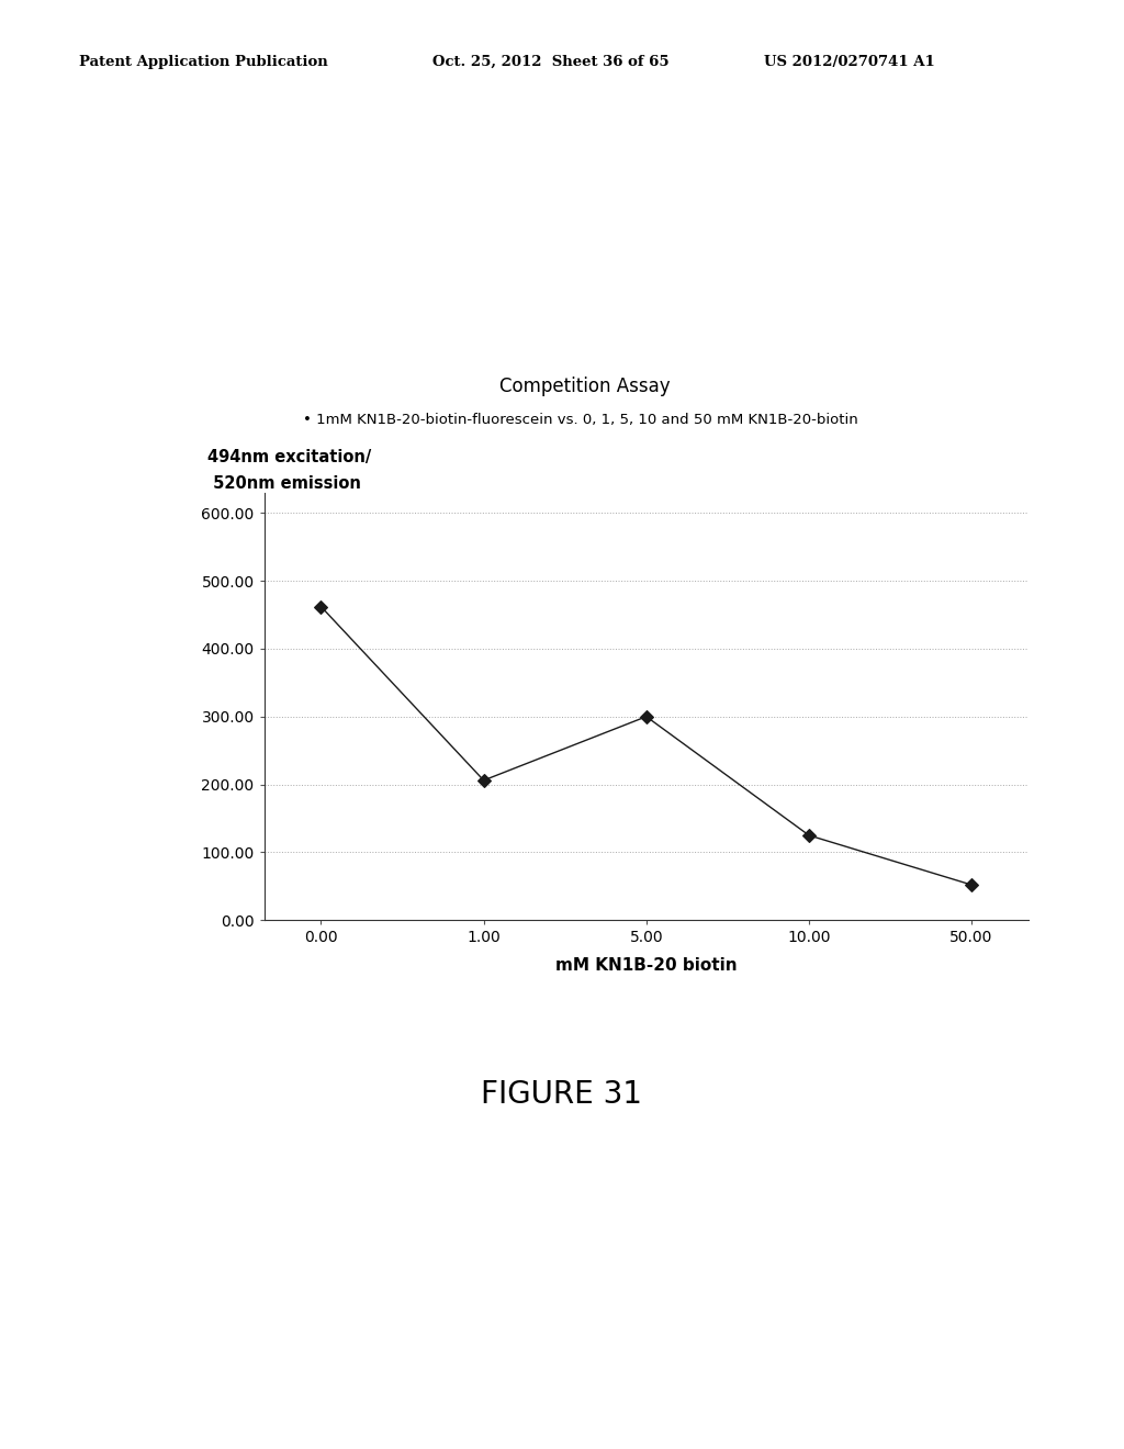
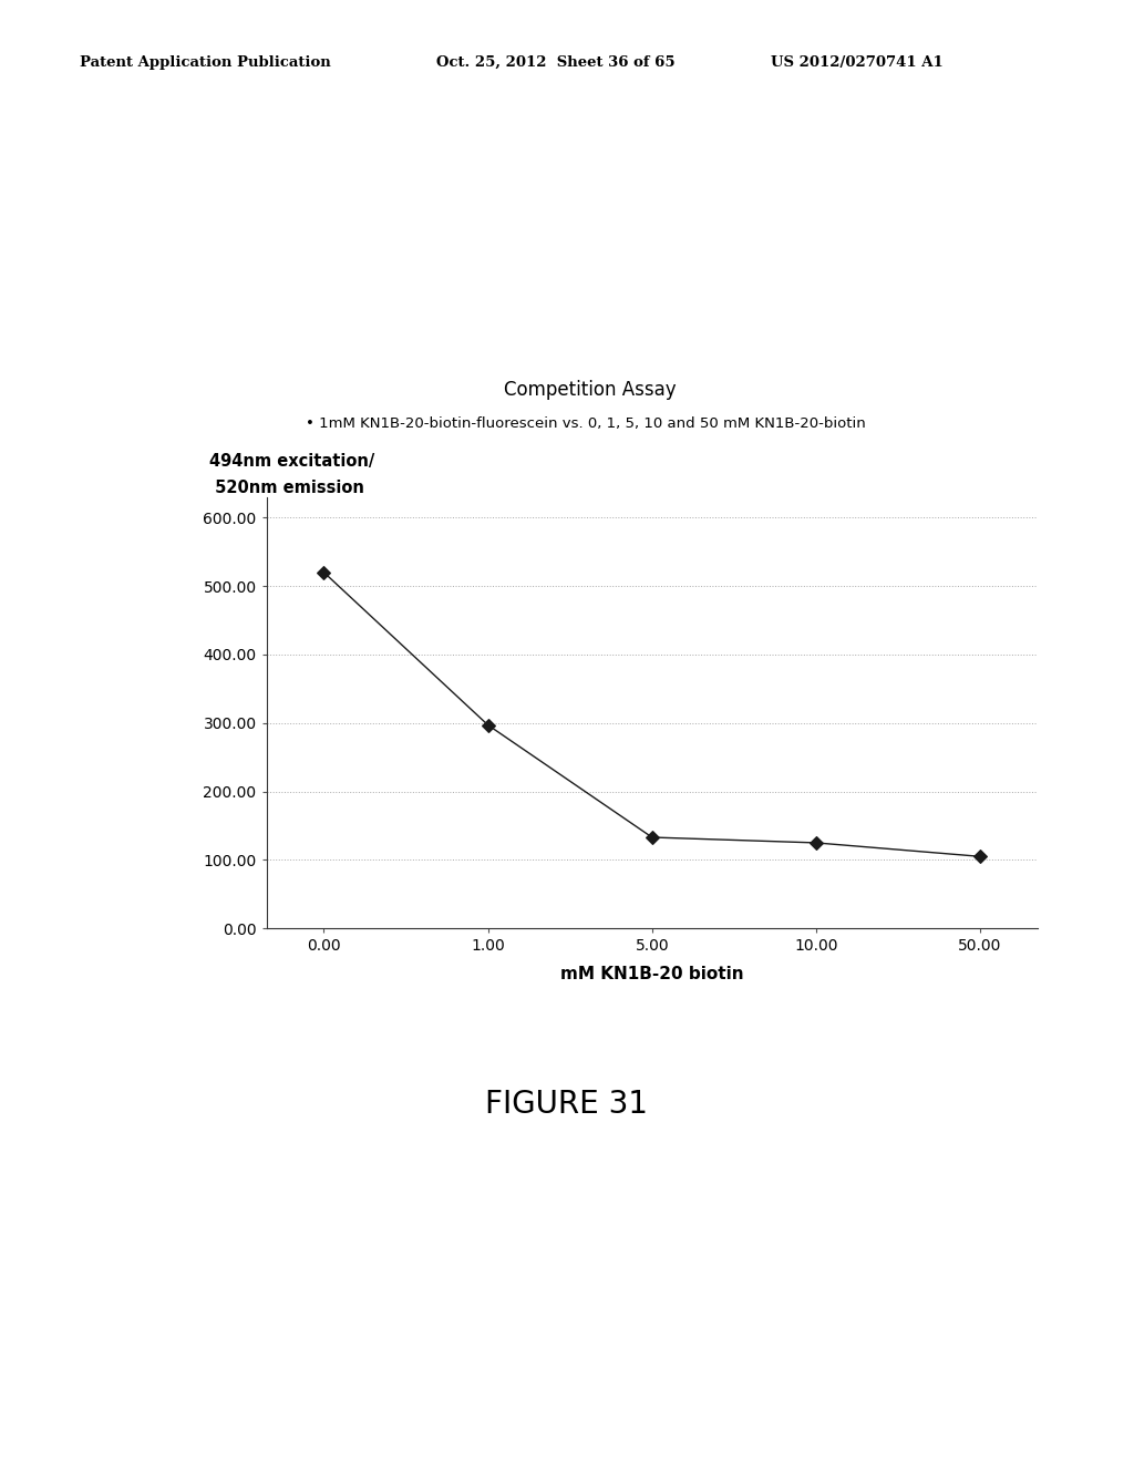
0.00: 462 -> 520
1.00: 206 -> 297
5.00: 300 -> 133
50.00: 52 -> 105
